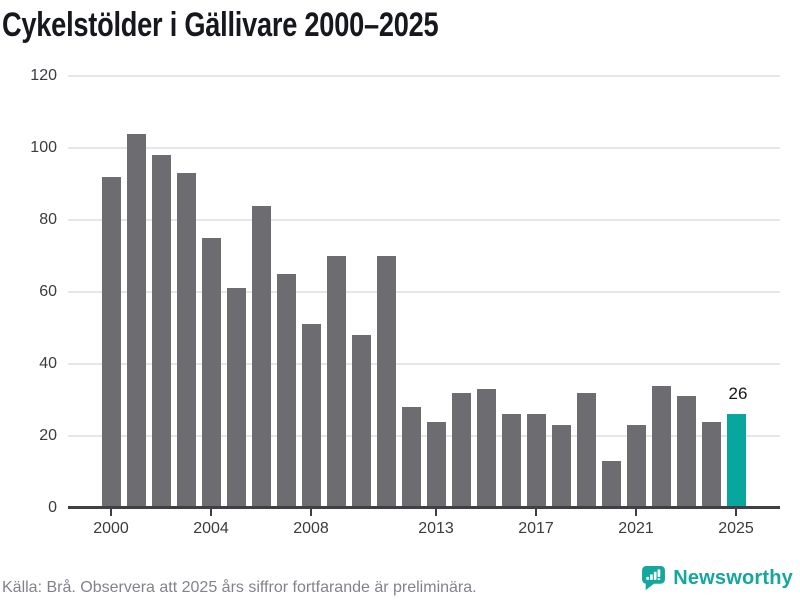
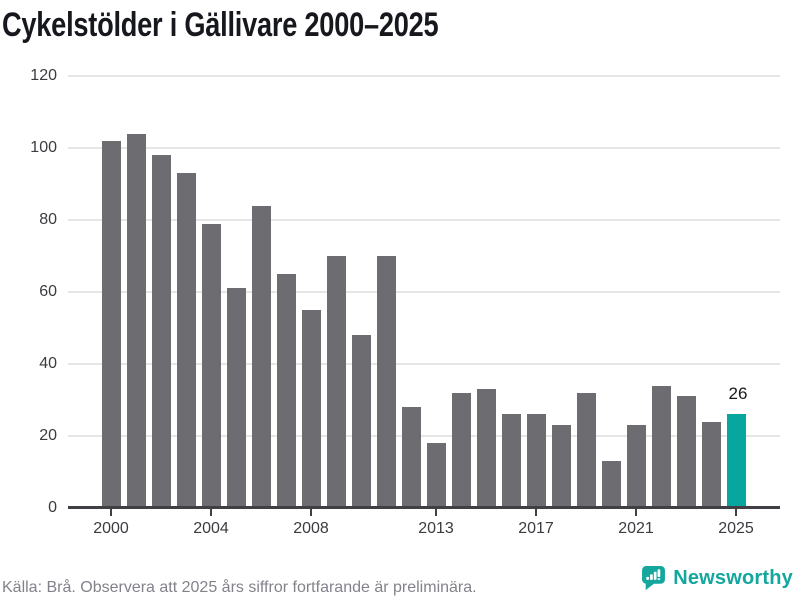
2000: 92 -> 102
2004: 75 -> 79
2008: 51 -> 55
2013: 24 -> 18
